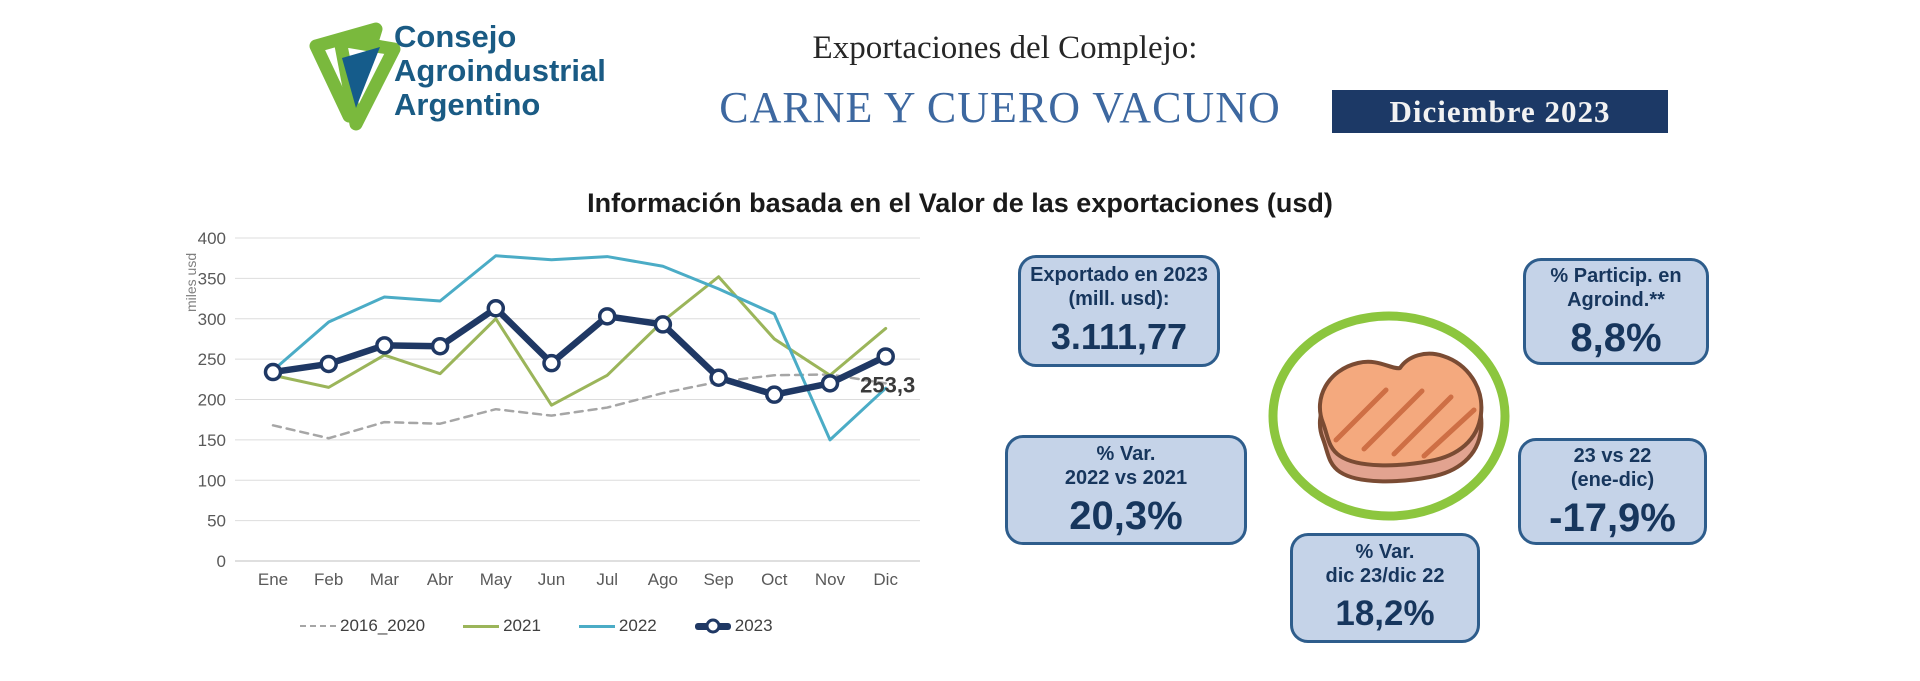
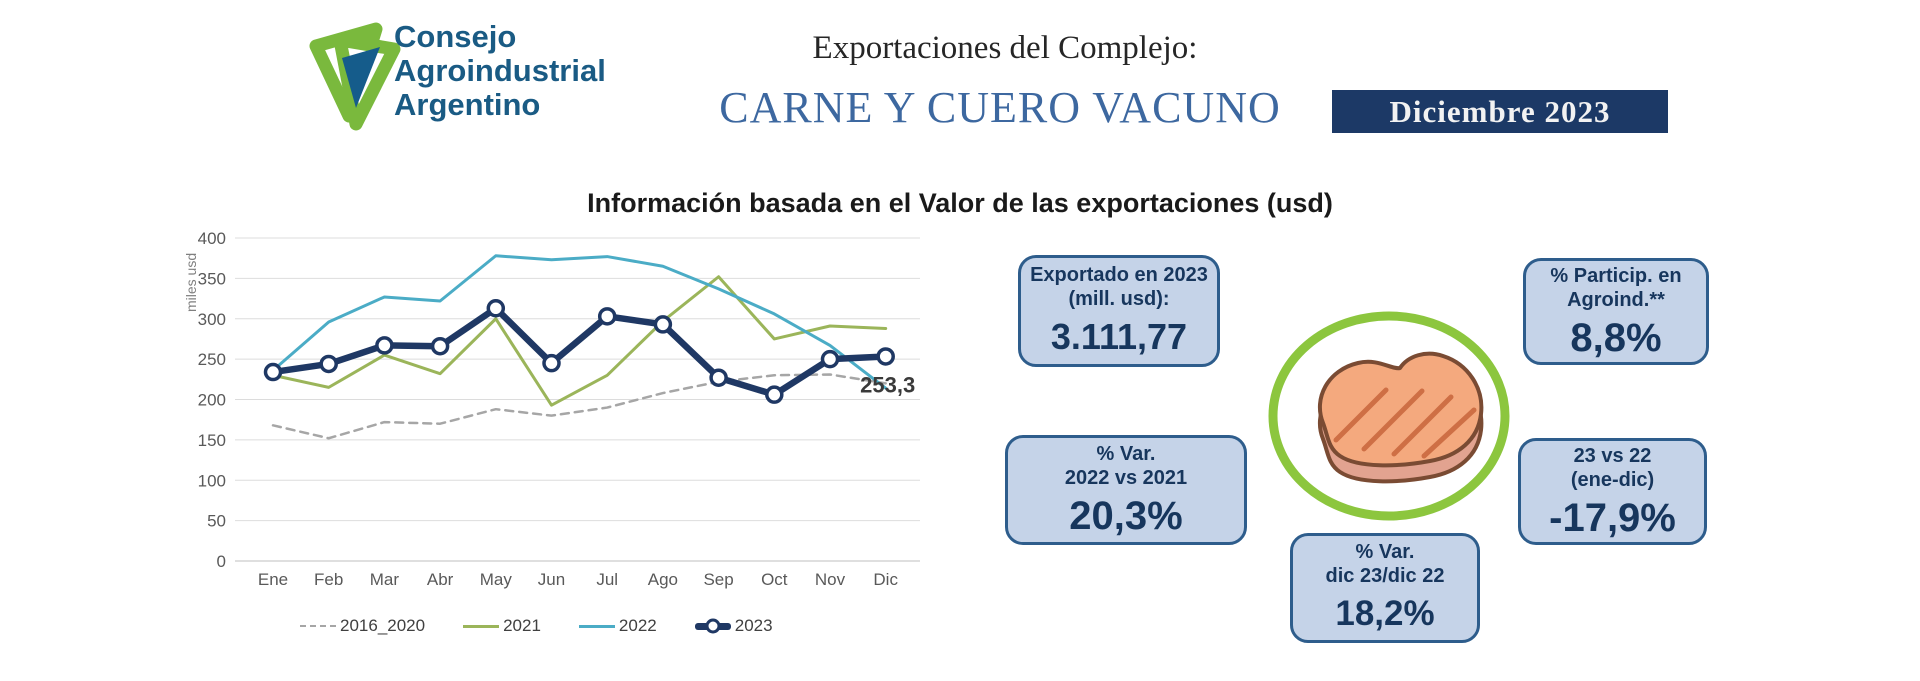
2021/Nov: 230 -> 290
2022/Nov: 150 -> 270
2023/Nov: 220 -> 250
